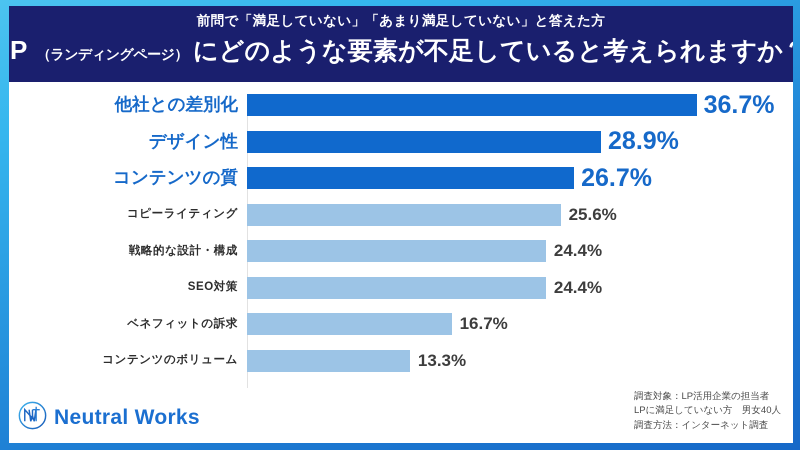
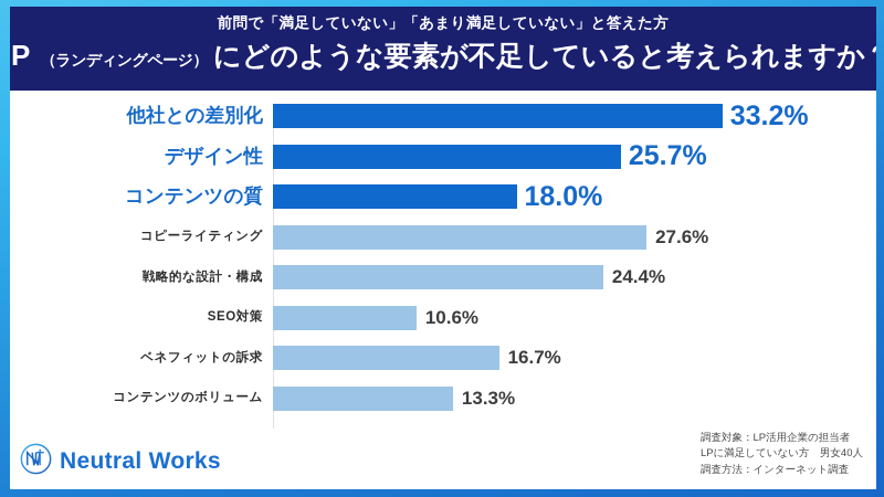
他社との差別化: 36.7% -> 33.2%
デザイン性: 28.9% -> 25.7%
コンテンツの質: 26.7% -> 18.0%
コピーライティング: 25.6% -> 27.6%
SEO対策: 24.4% -> 10.6%
